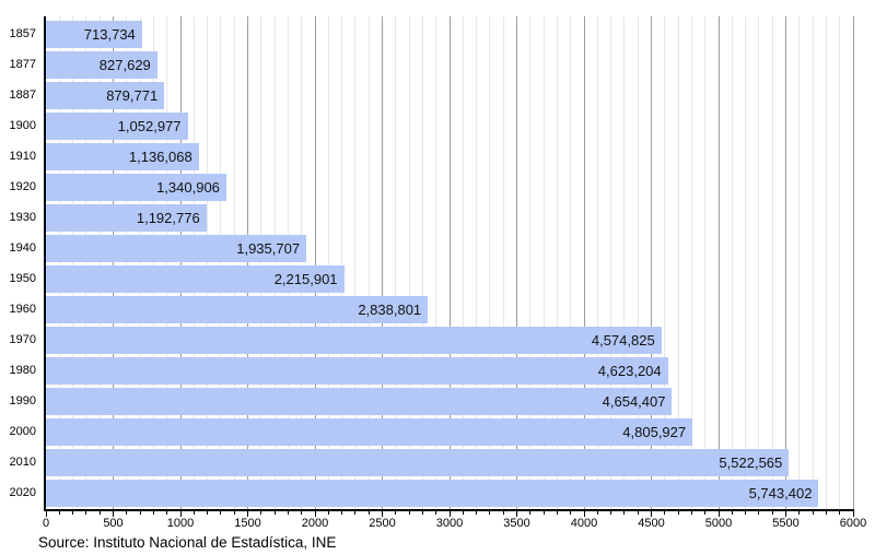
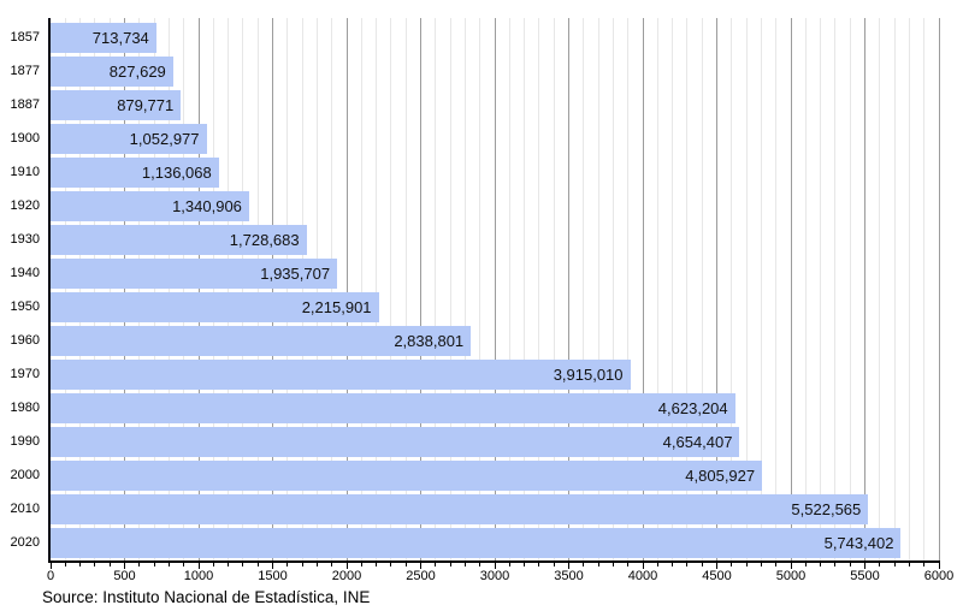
1930: 1,192,776 -> 1,728,683
1970: 4,574,825 -> 3,915,010
